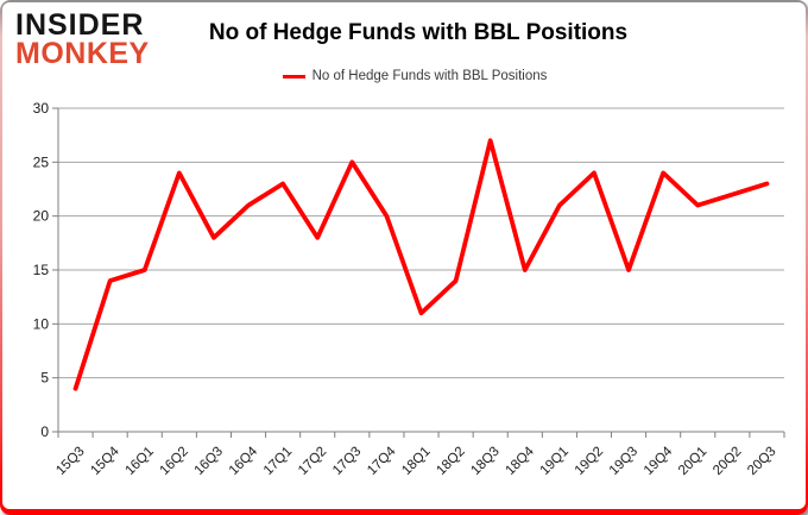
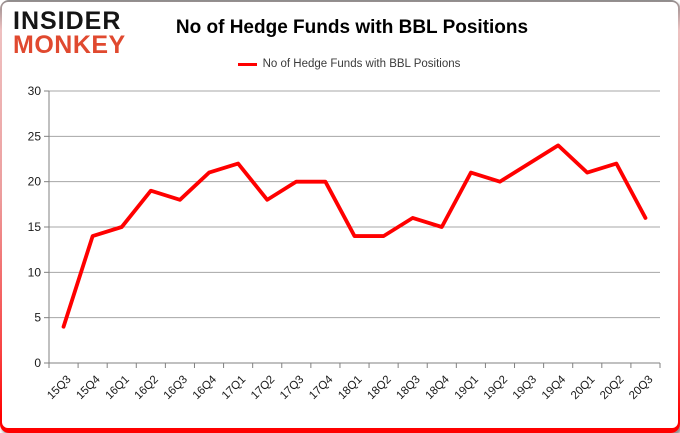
16Q2: 24 -> 19
17Q1: 23 -> 22
17Q3: 25 -> 20
18Q1: 11 -> 14
18Q3: 27 -> 16
19Q2: 24 -> 20
19Q3: 15 -> 22
20Q3: 23 -> 16
